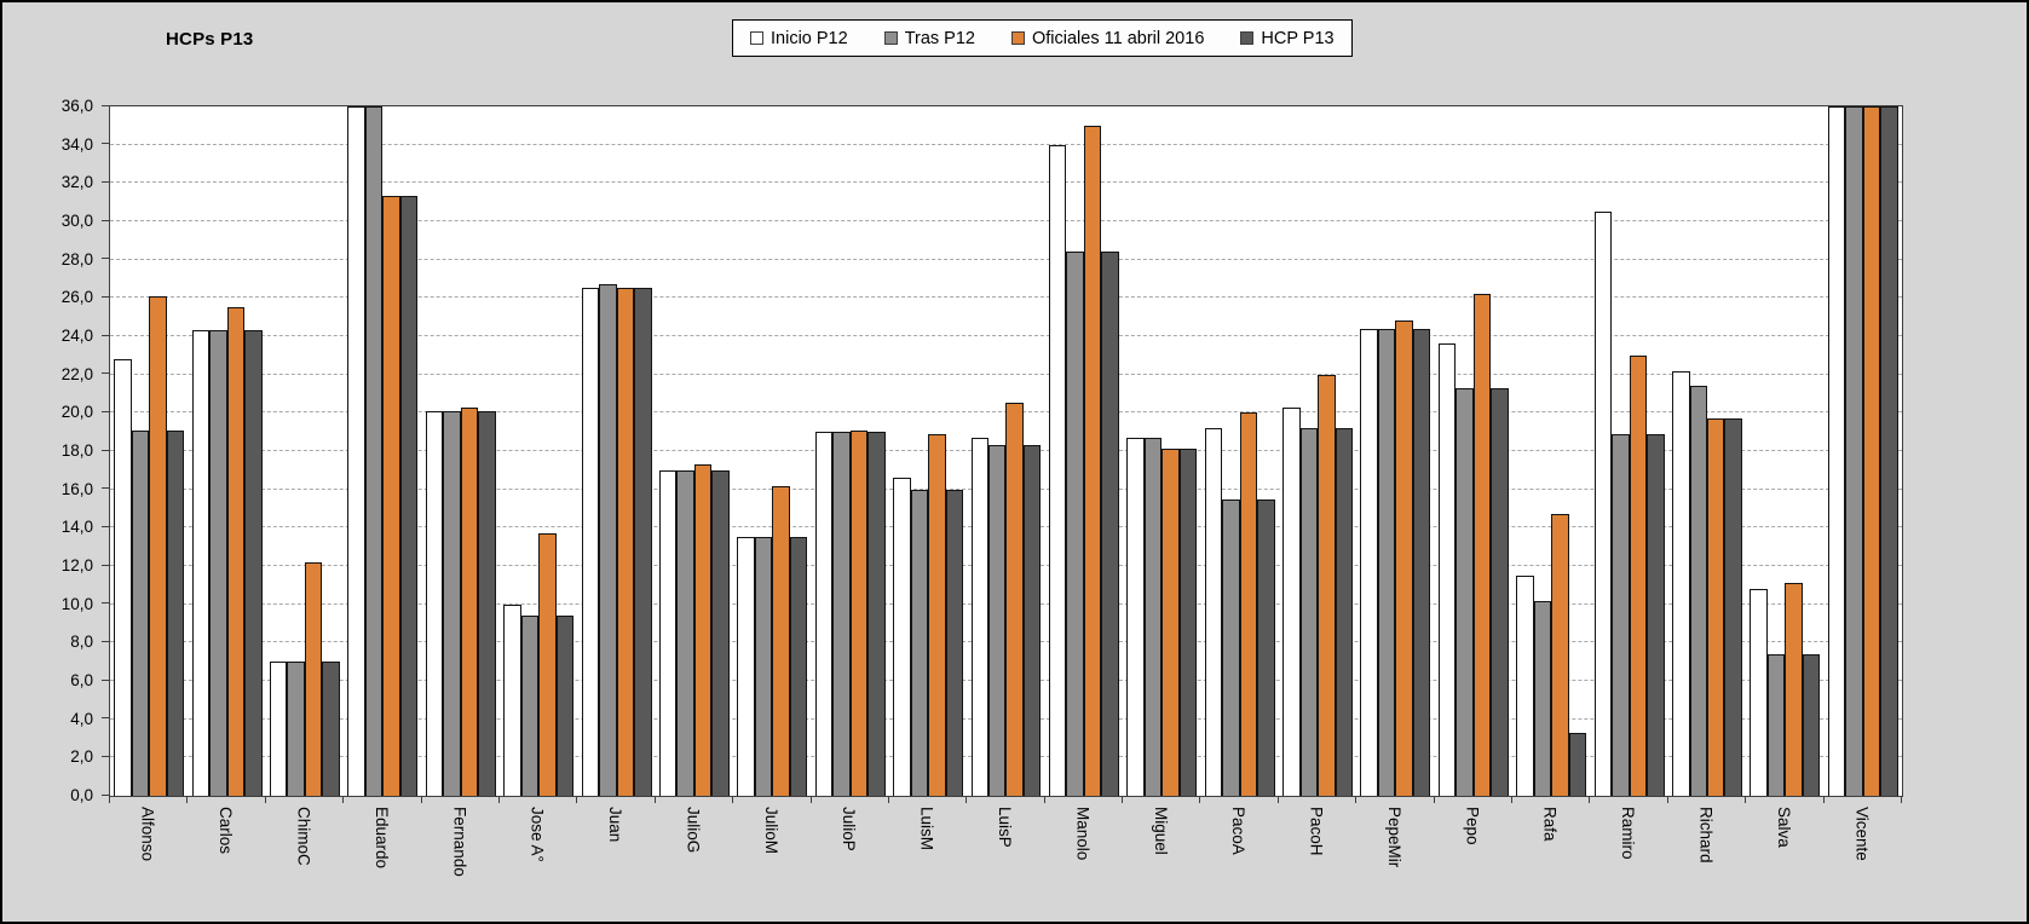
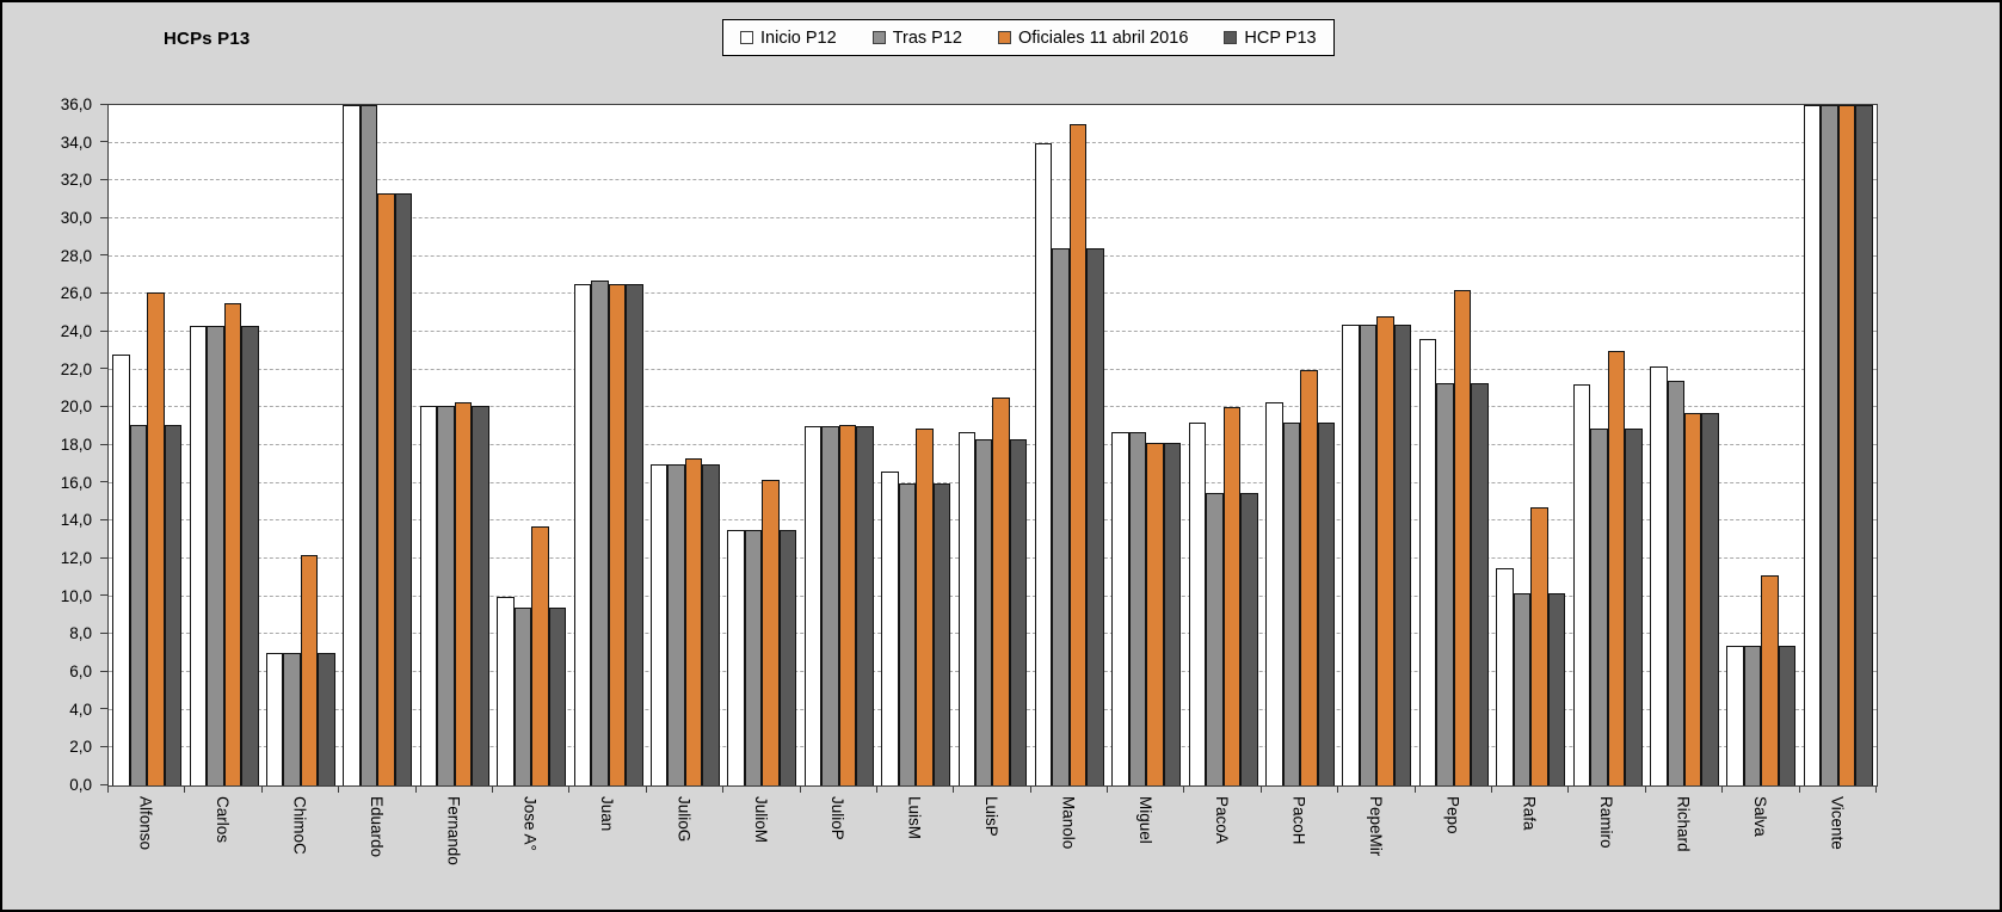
HCP P13/Rafa: 3,3 -> 10,2
Inicio P12/Ramiro: 30,5 -> 21,2
Inicio P12/Salva: 10,8 -> 7,4
